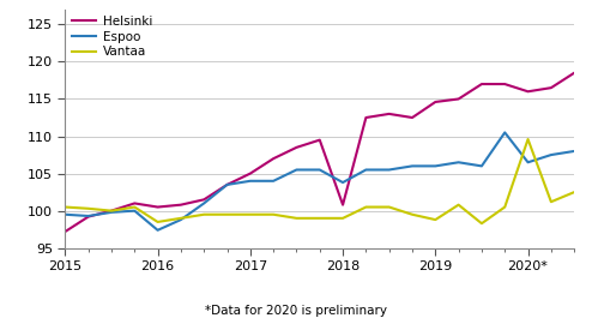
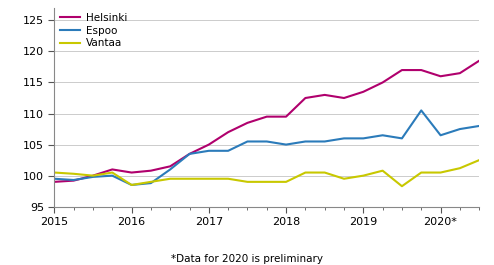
Helsinki/2015: 97.2 -> 99.0
Espoo/2016: 97.4 -> 98.5
Helsinki/2018: 100.8 -> 109.5
Espoo/2018: 103.8 -> 105.0
Helsinki/2019: 114.6 -> 113.5
Vantaa/2019: 98.8 -> 100.0
Vantaa/2020*: 109.6 -> 100.5
